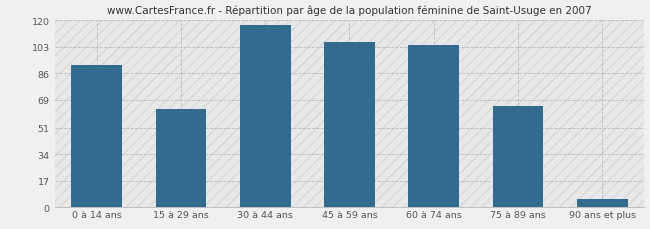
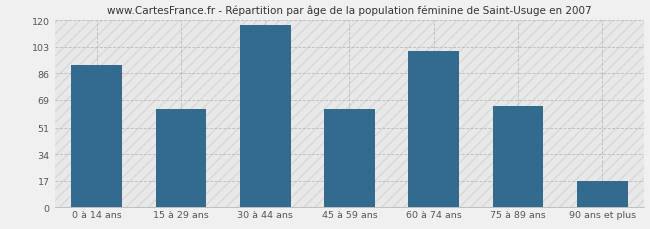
45 à 59 ans: 106 -> 63
60 à 74 ans: 104 -> 100
90 ans et plus: 5 -> 17
